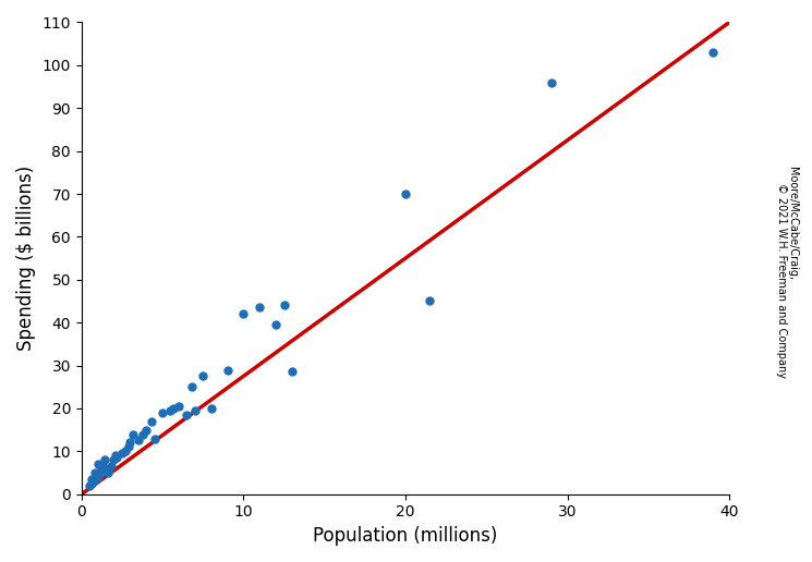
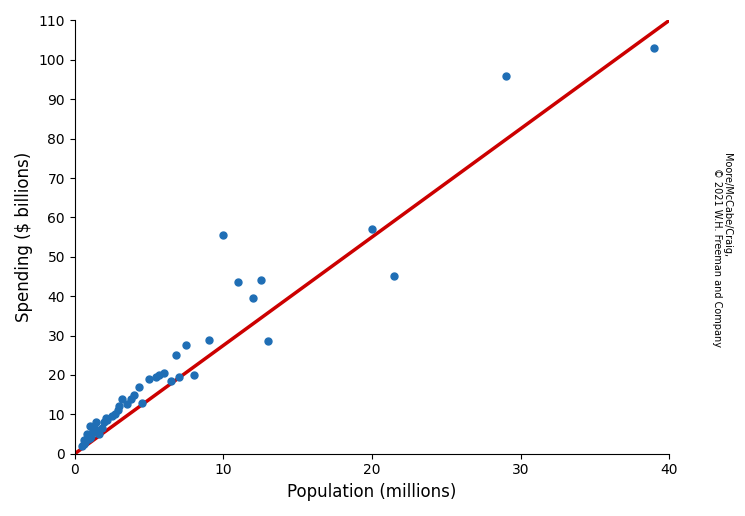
10: 42.0 -> 55.5
20: 70.0 -> 57.0
